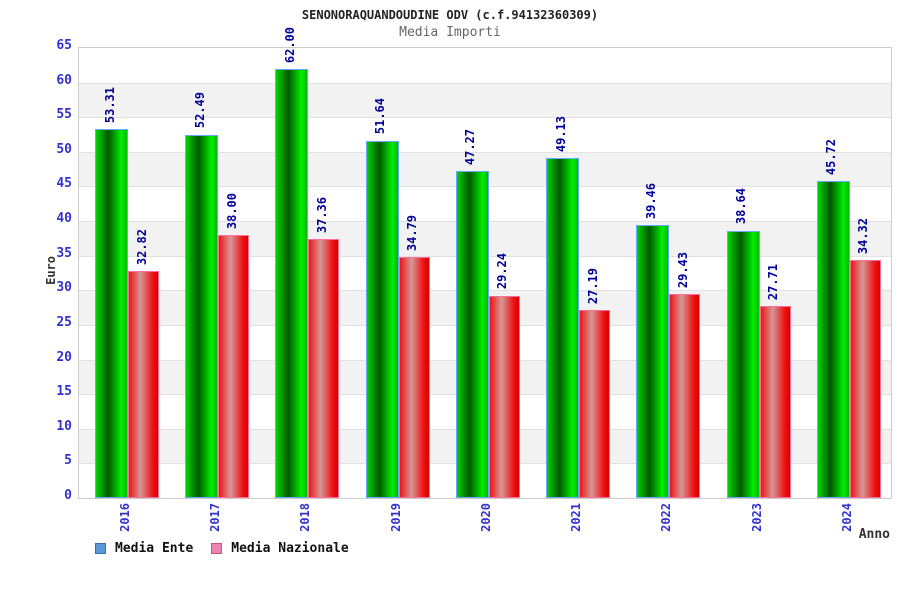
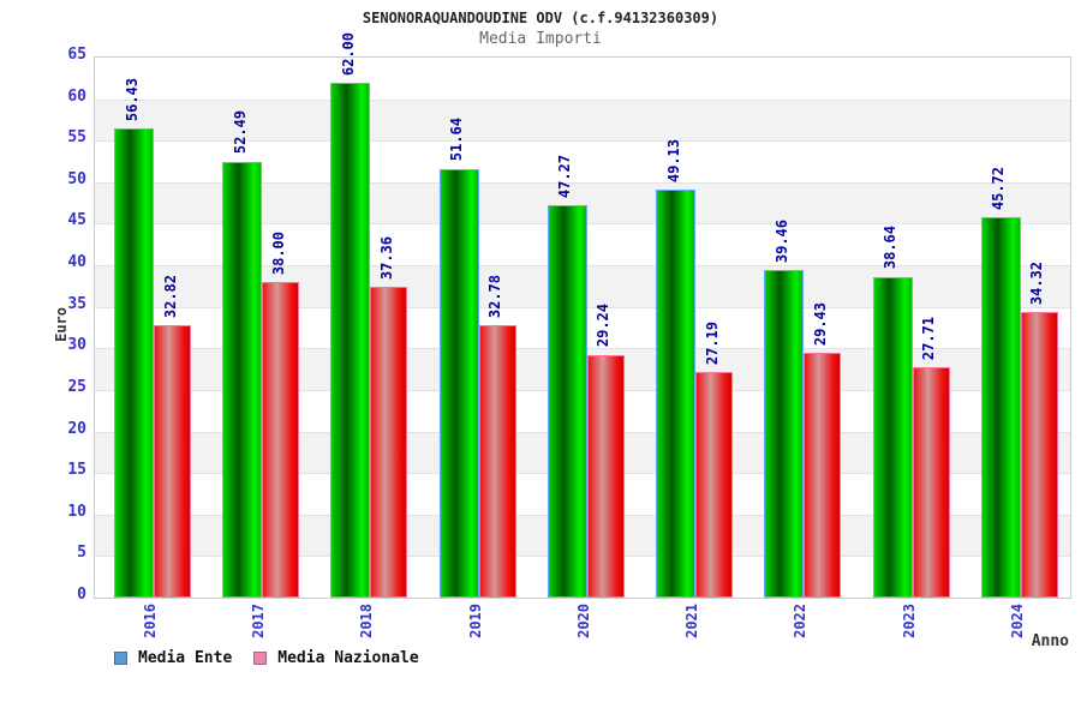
Media Ente/2016: 53.31 -> 56.43
Media Nazionale/2019: 34.79 -> 32.78
